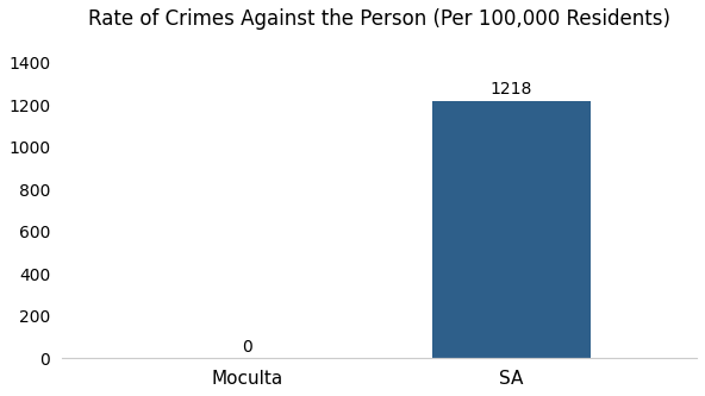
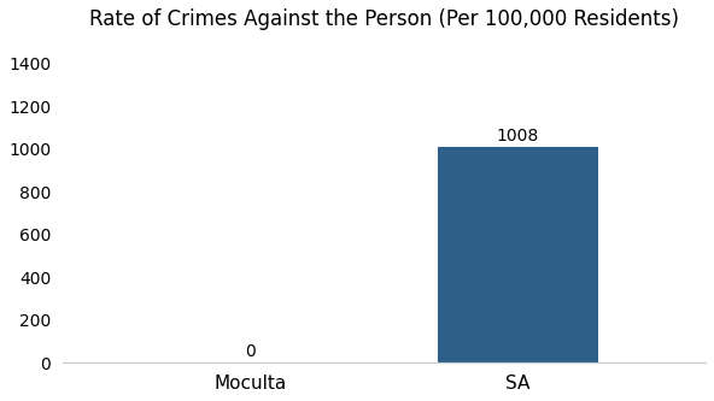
SA: 1218 -> 1008
